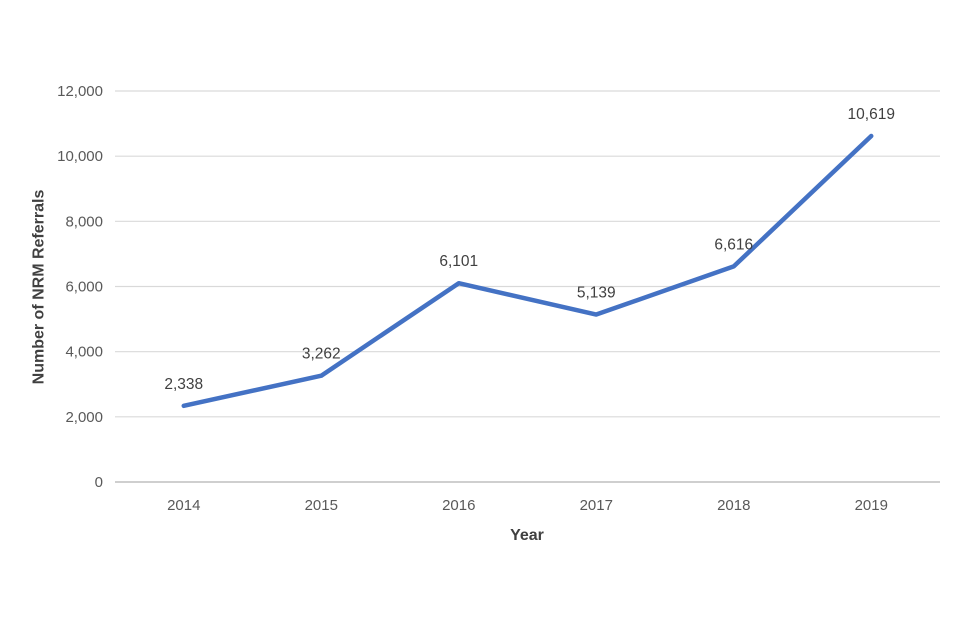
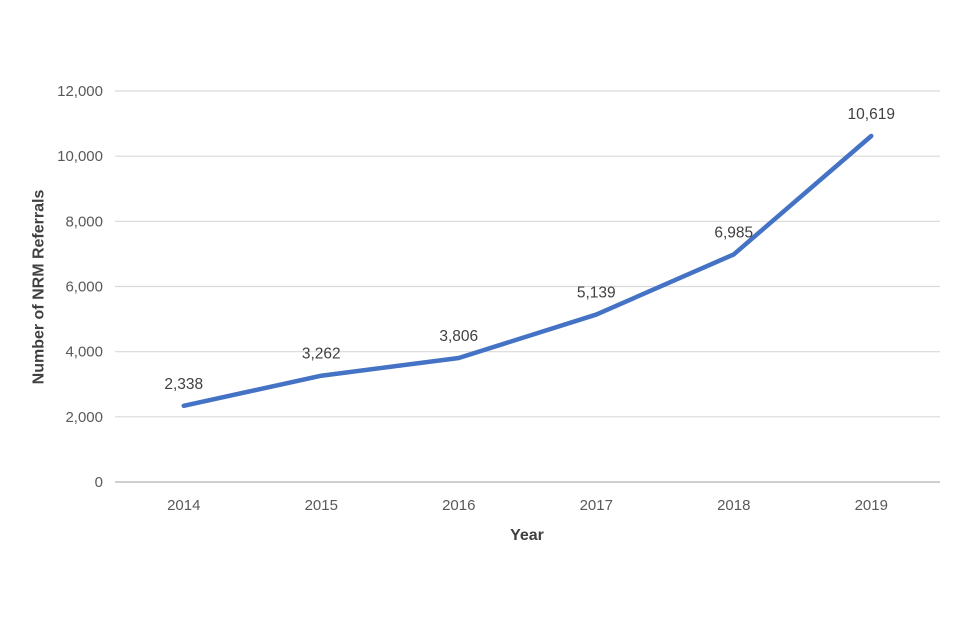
2016: 6,101 -> 3,806
2018: 6,616 -> 6,985
